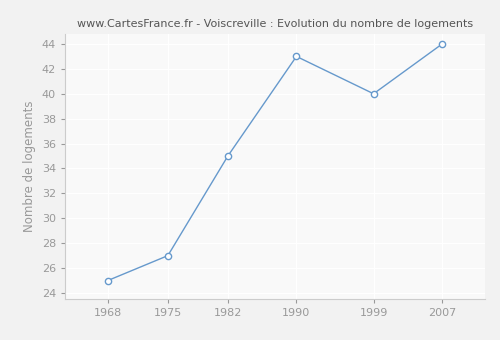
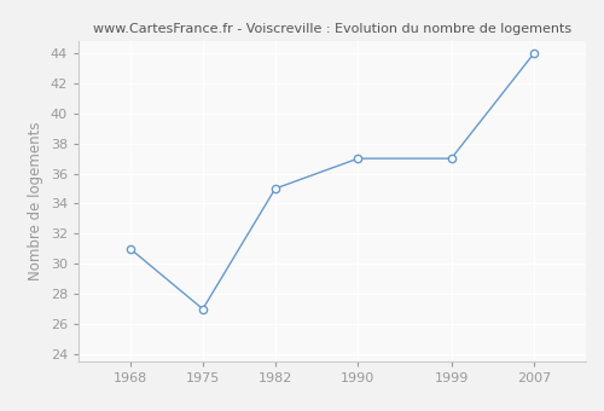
1968: 25 -> 31
1990: 43 -> 37
1999: 40 -> 37
